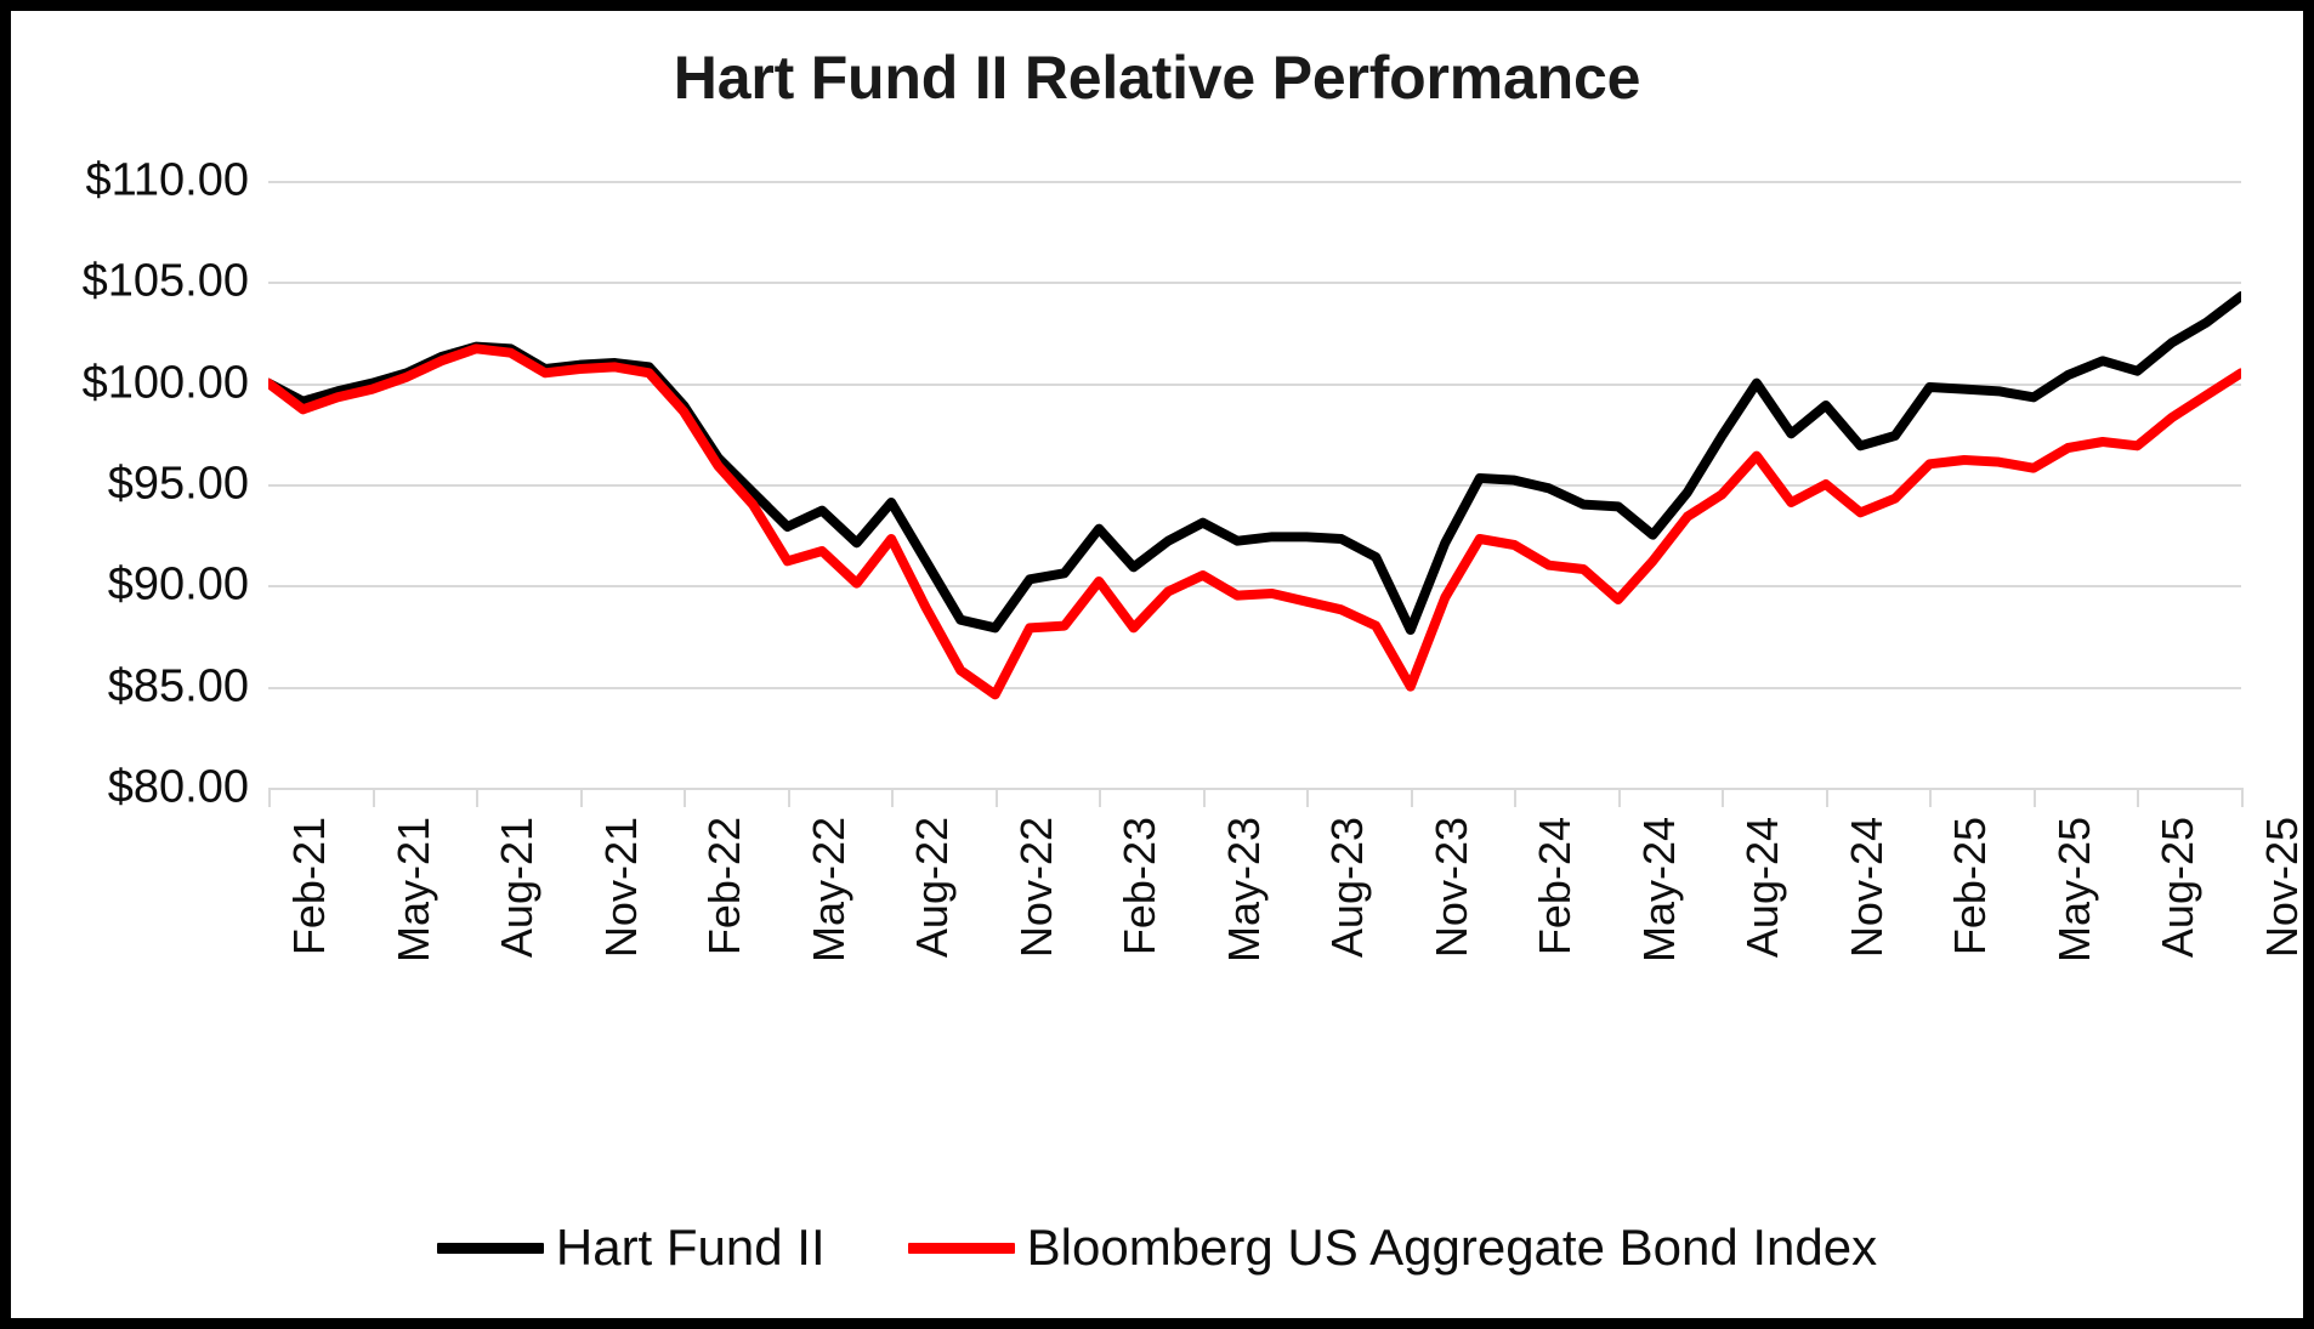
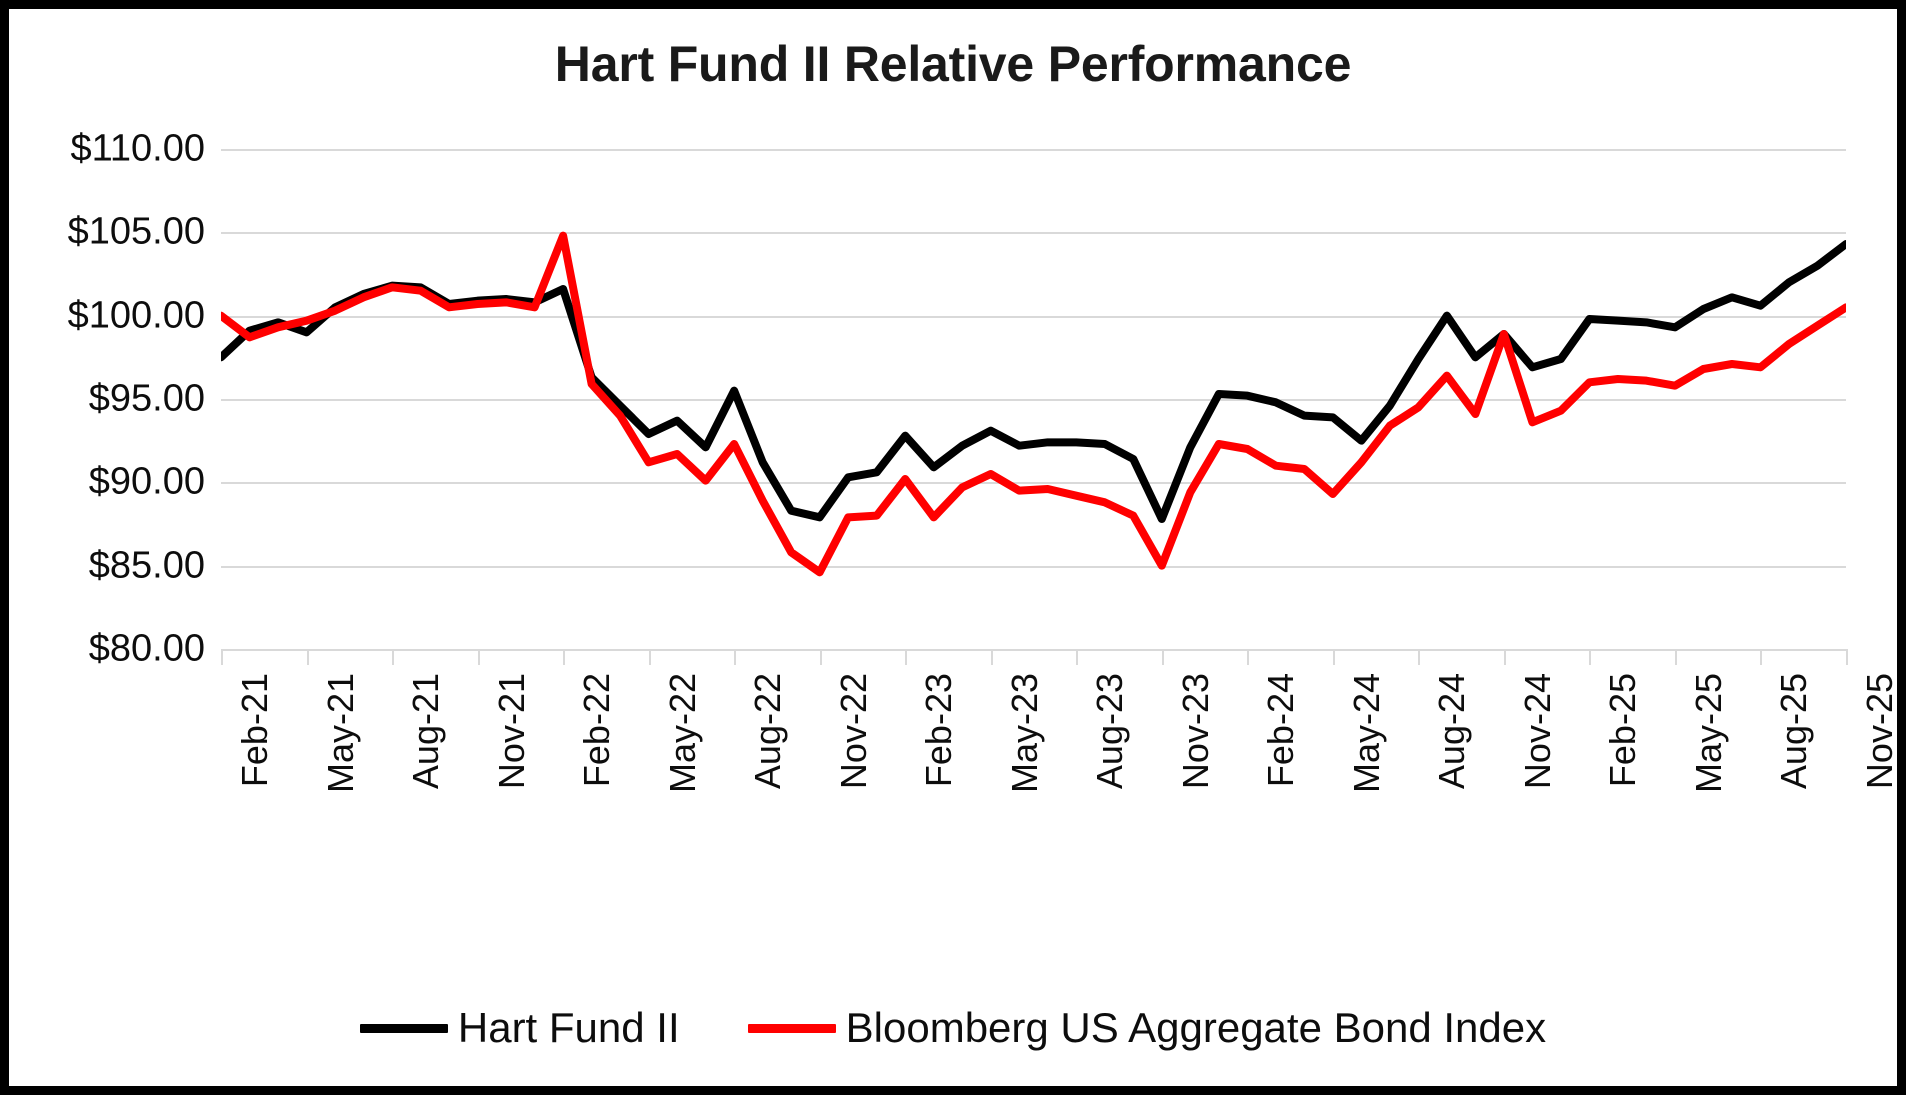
Hart Fund II/Feb-21: $100.0 -> $97.5
Hart Fund II/May-21: $100.0 -> $99.0
Hart Fund II/Feb-22: $98.9 -> $101.6
Bloomberg US Aggregate Bond Index/Feb-22: $98.6 -> $104.8
Hart Fund II/Aug-22: $94.1 -> $95.5
Bloomberg US Aggregate Bond Index/Nov-24: $95.0 -> $98.9
